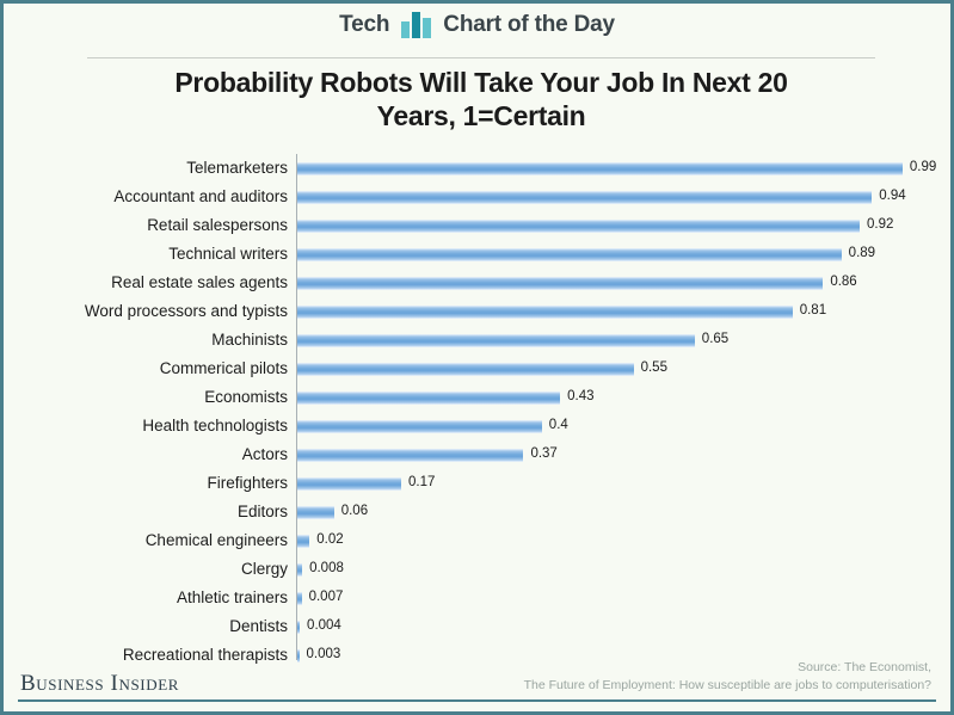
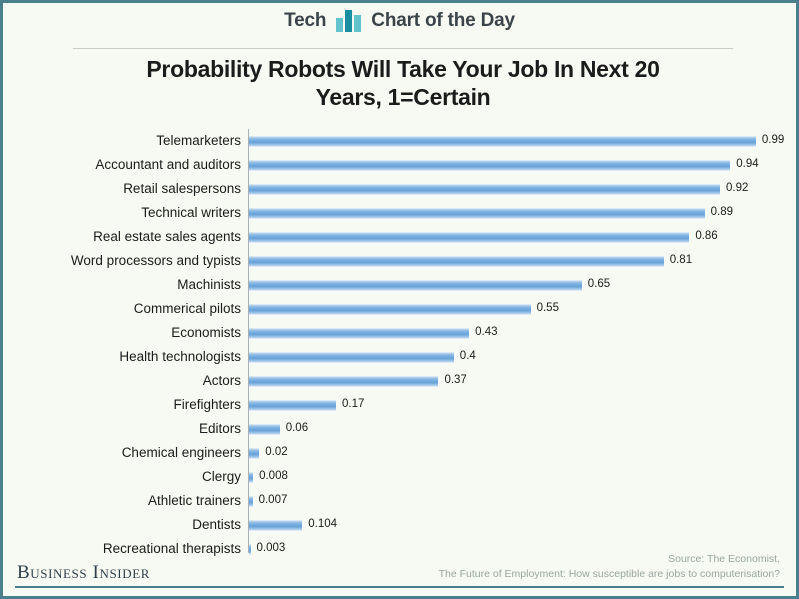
Dentists: 0.004 -> 0.104
